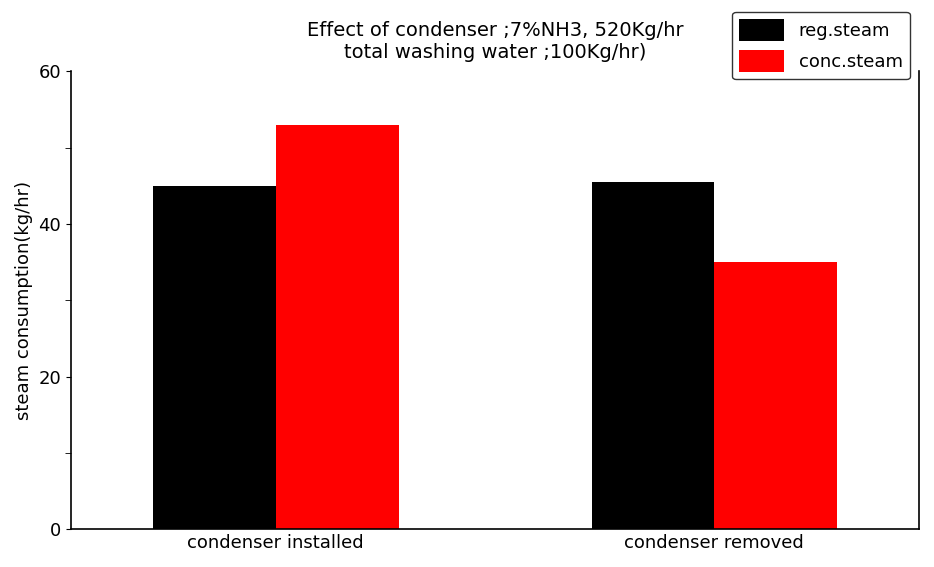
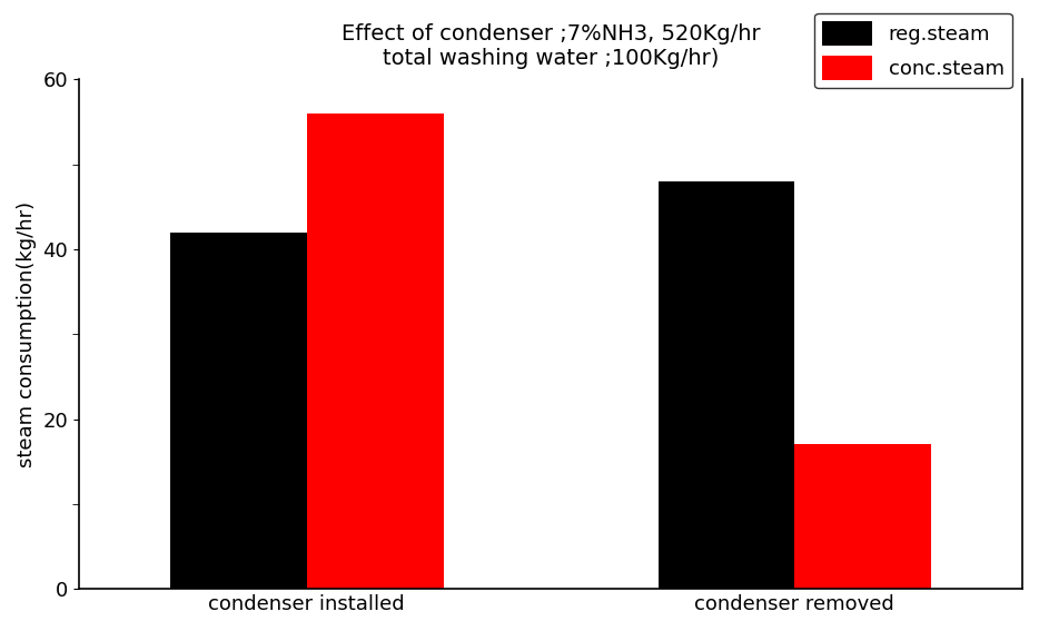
reg.steam/condenser installed: 45.0 -> 42.0
conc.steam/condenser installed: 53 -> 56
reg.steam/condenser removed: 45.5 -> 48.0
conc.steam/condenser removed: 35 -> 17
